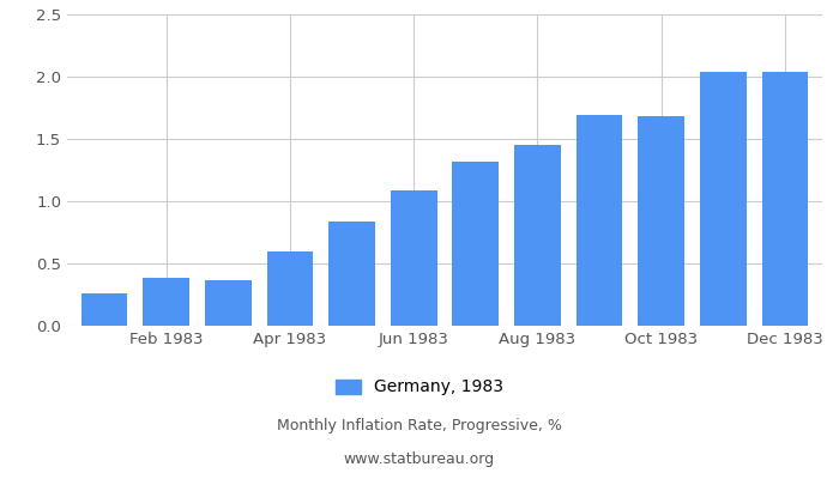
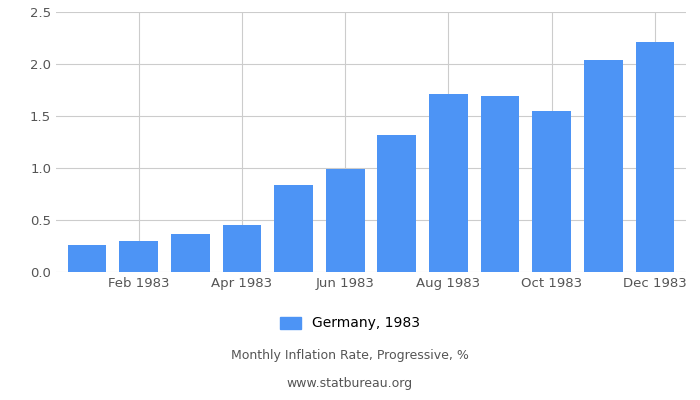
Feb 1983: 0.38 -> 0.30
Apr 1983: 0.60 -> 0.45
Jun 1983: 1.09 -> 0.99
Aug 1983: 1.45 -> 1.71
Oct 1983: 1.68 -> 1.55
Dec 1983: 2.04 -> 2.21
